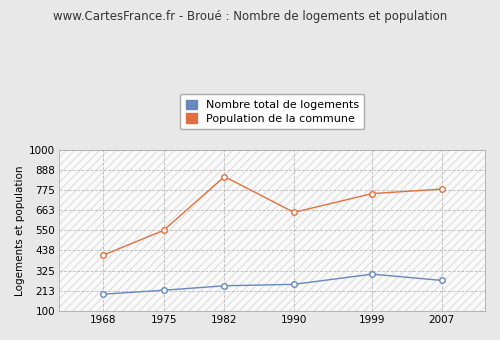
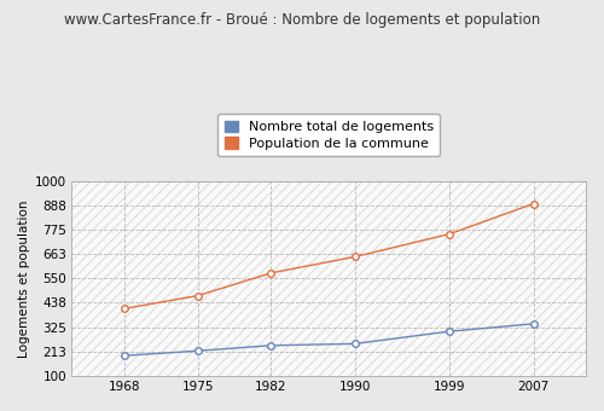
Population de la commune/1975: 550 -> 470
Population de la commune/1982: 850 -> 580
Nombre total de logements/2007: 270 -> 340
Population de la commune/2007: 780 -> 900
